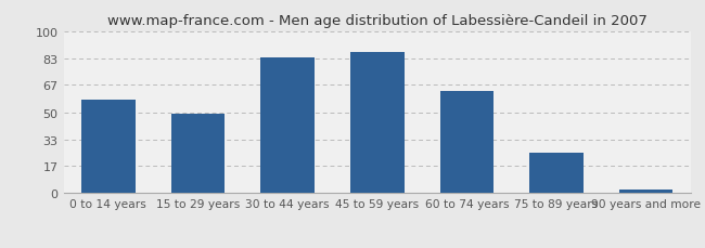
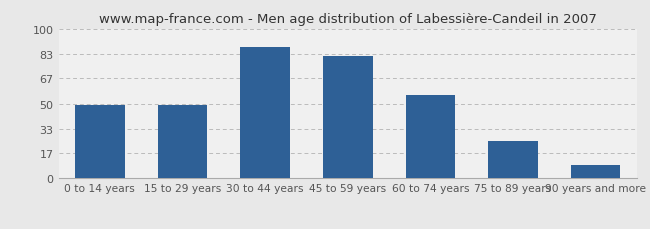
0 to 14 years: 58 -> 49
30 to 44 years: 84 -> 88
45 to 59 years: 87 -> 82
60 to 74 years: 63 -> 56
90 years and more: 2 -> 9
